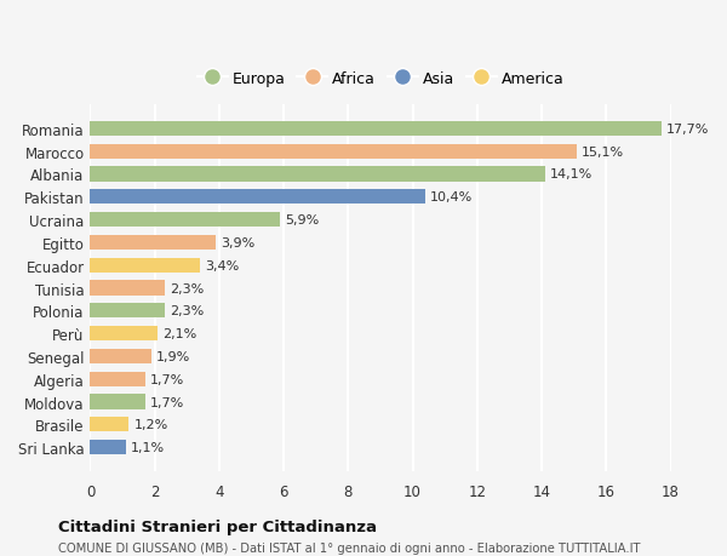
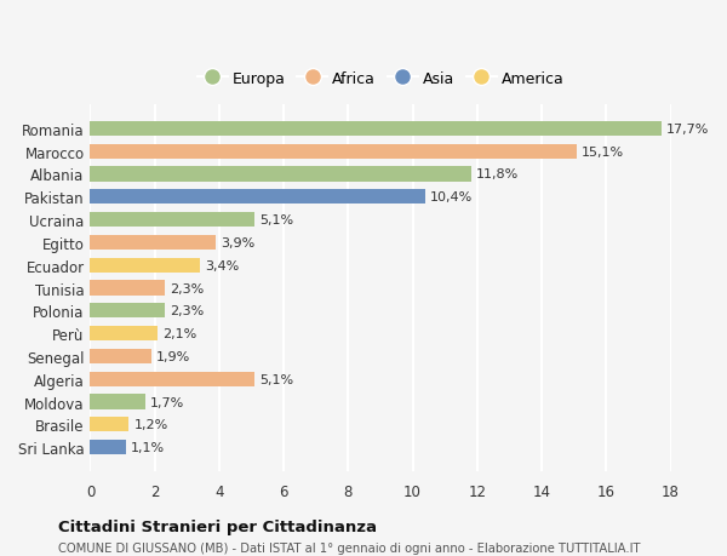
Albania: 14,1% -> 11,8%
Ucraina: 5,9% -> 5,1%
Algeria: 1,7% -> 5,1%
